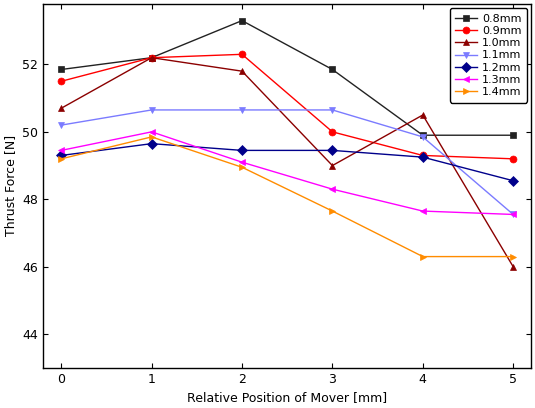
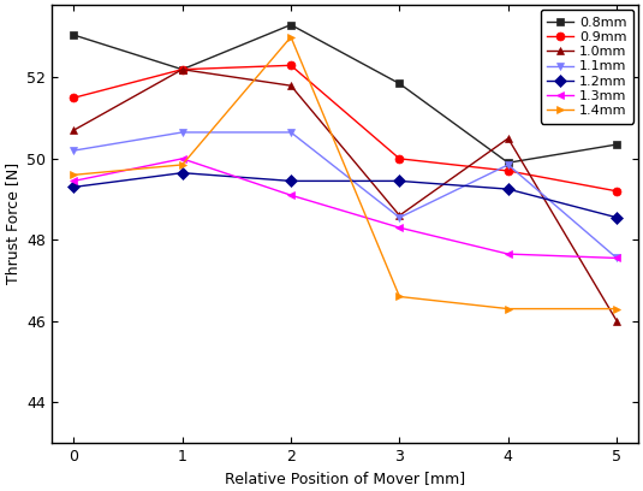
0.8mm/0: 51.85 -> 53.05
1.4mm/0: 49.20 -> 49.60
1.4mm/2: 48.95 -> 53.00
1.0mm/3: 49.0 -> 48.6
1.1mm/3: 50.65 -> 48.55
1.4mm/3: 47.65 -> 46.60
0.9mm/4: 49.3 -> 49.7
0.8mm/5: 49.90 -> 50.35
